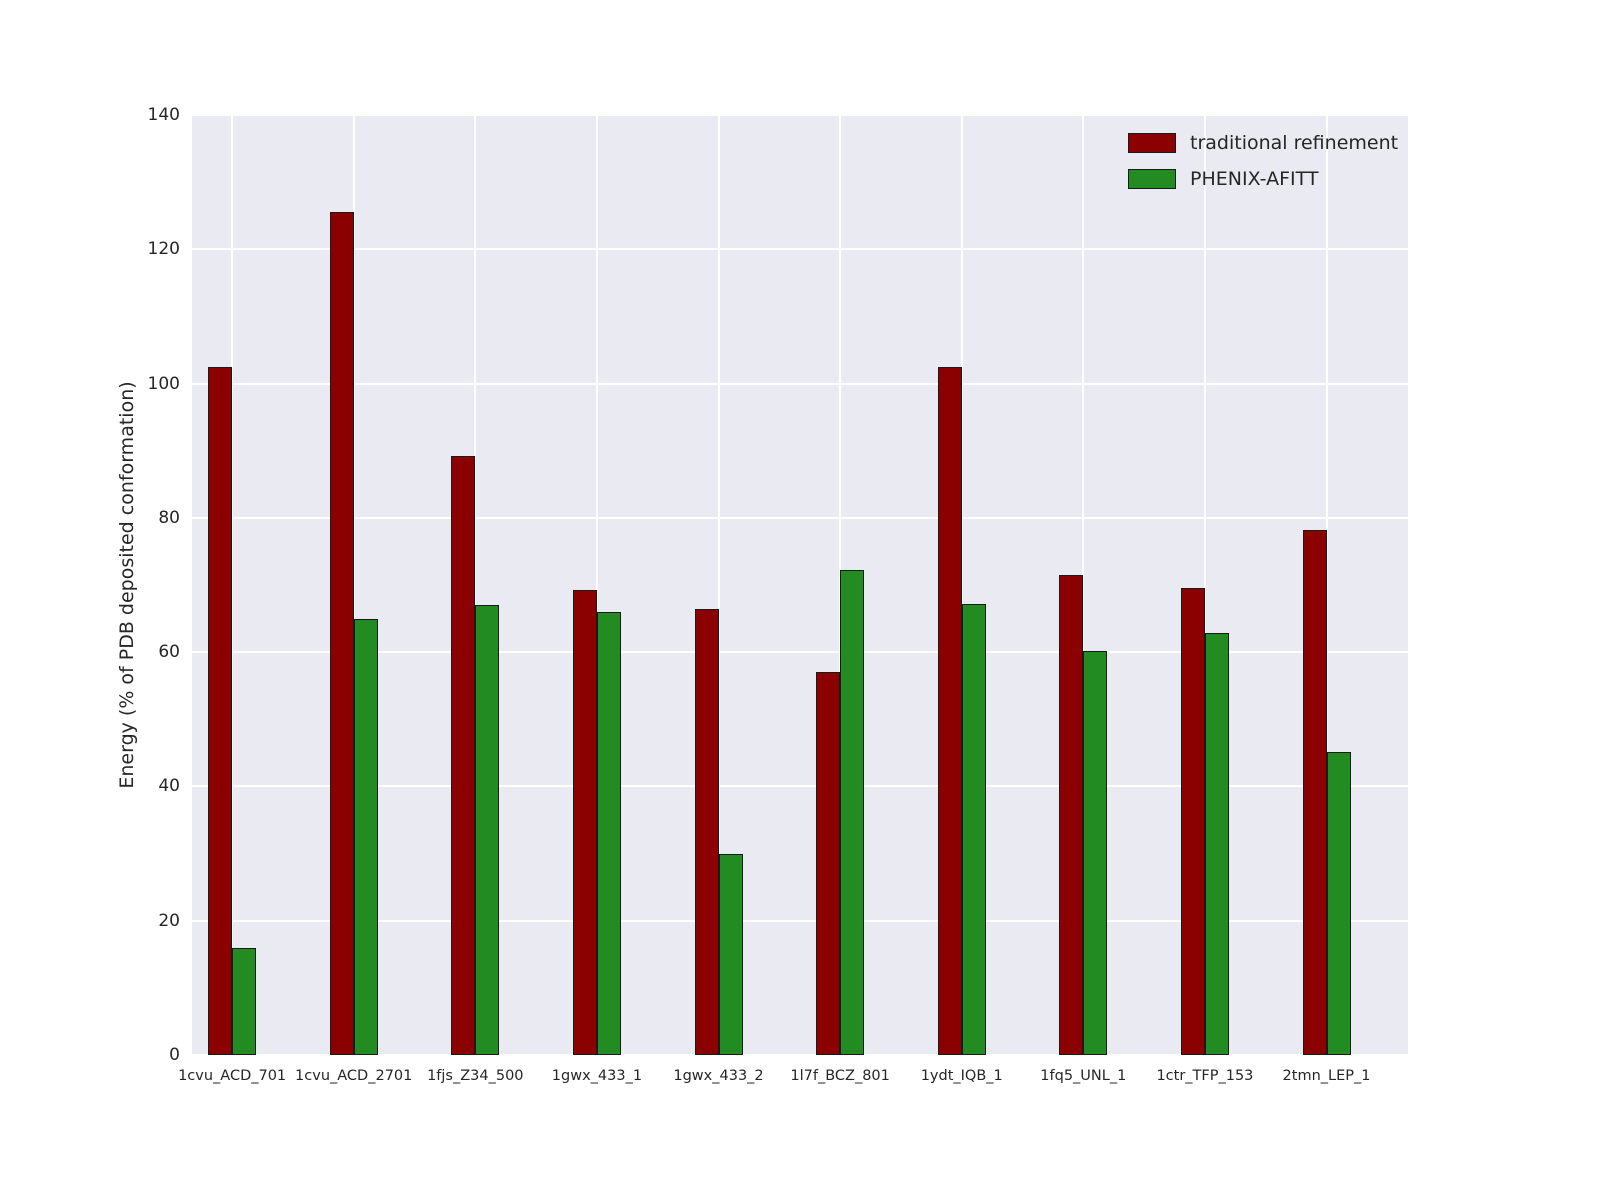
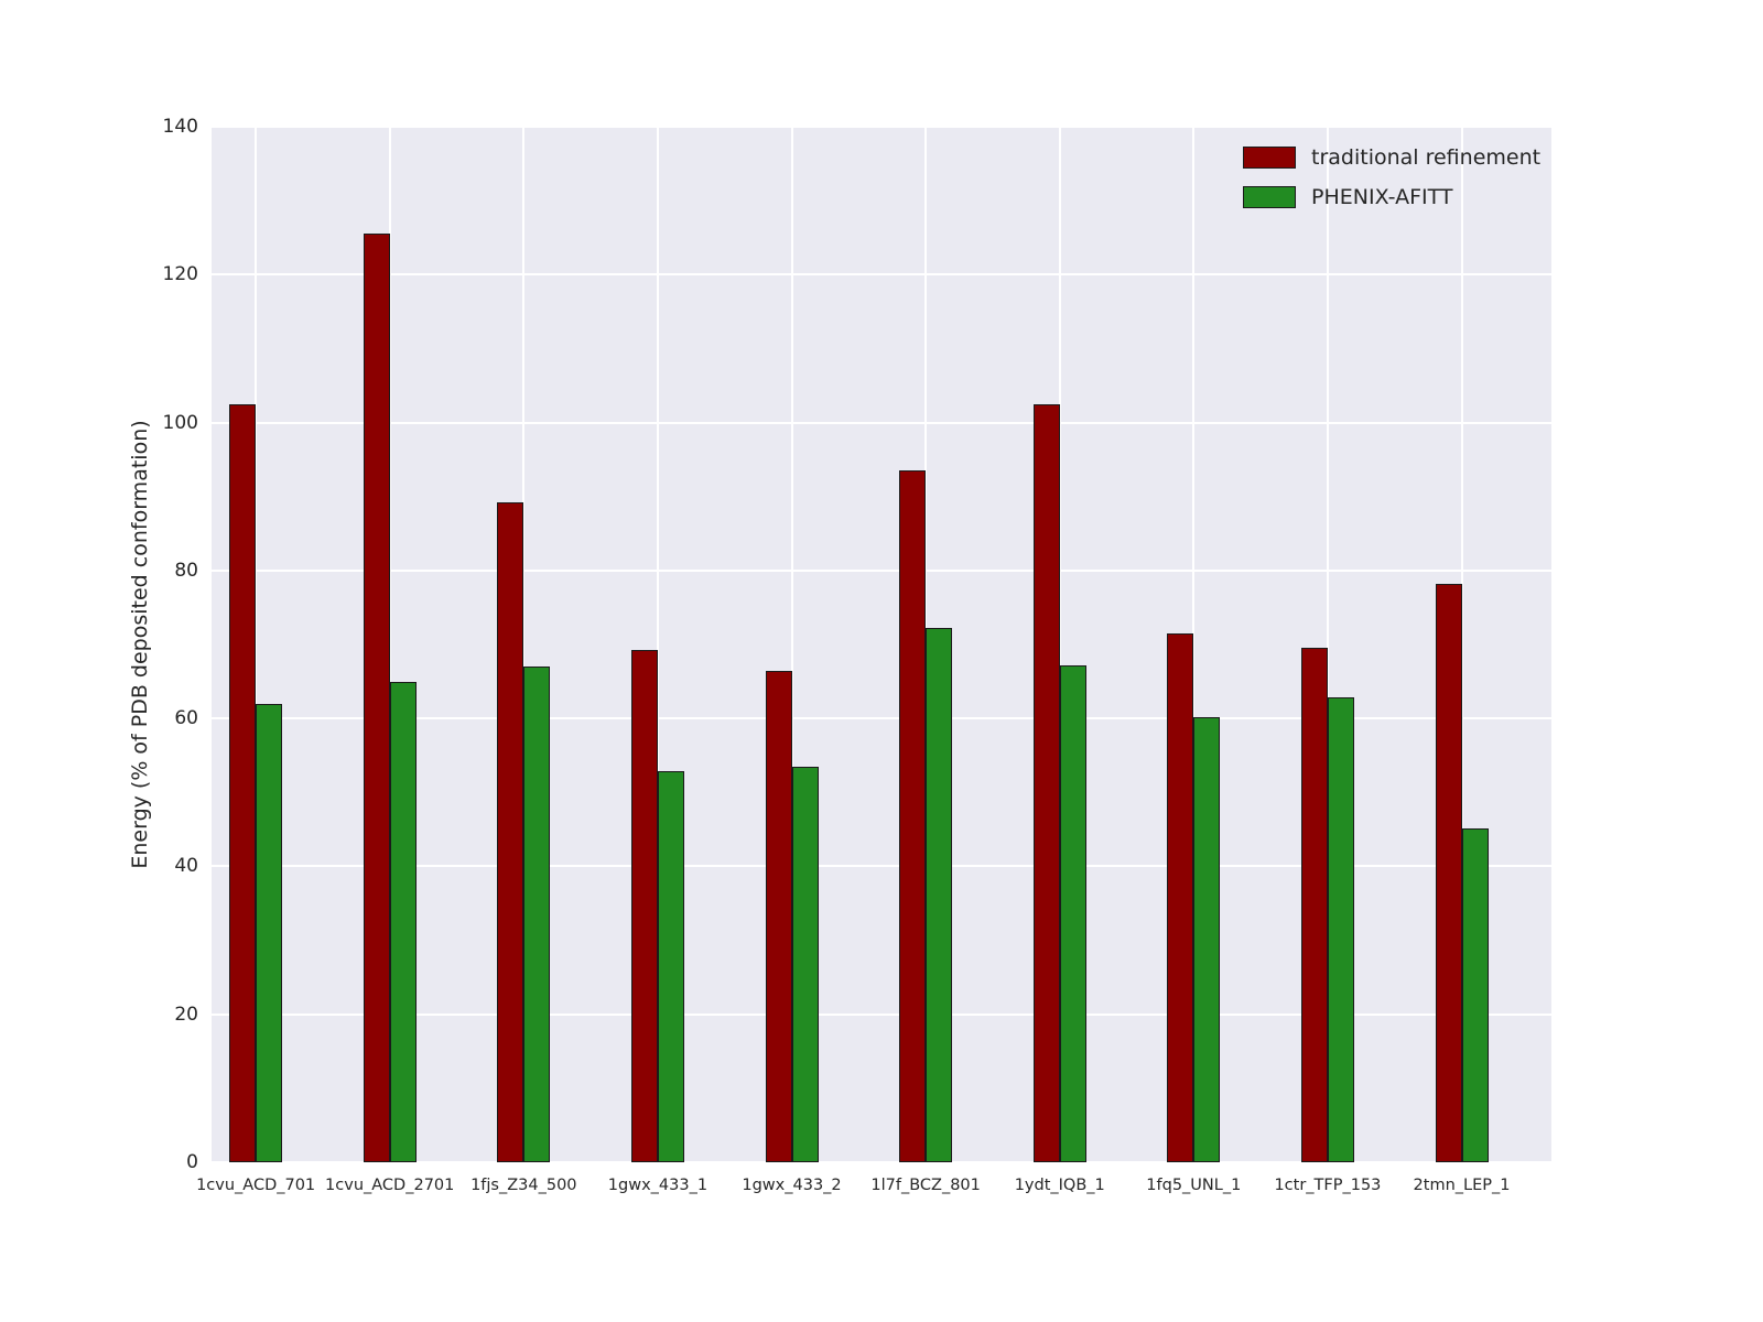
PHENIX-AFITT/1cvu_ACD_701: 16 -> 62
PHENIX-AFITT/1gwx_433_1: 66 -> 53
PHENIX-AFITT/1gwx_433_2: 30 -> 54
traditional refinement/1l7f_BCZ_801: 57 -> 94
